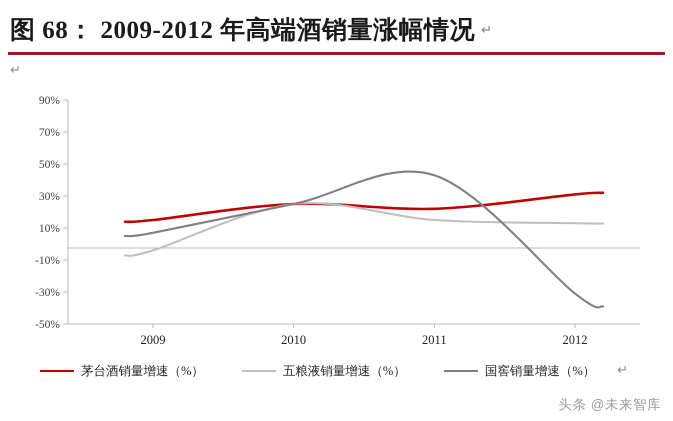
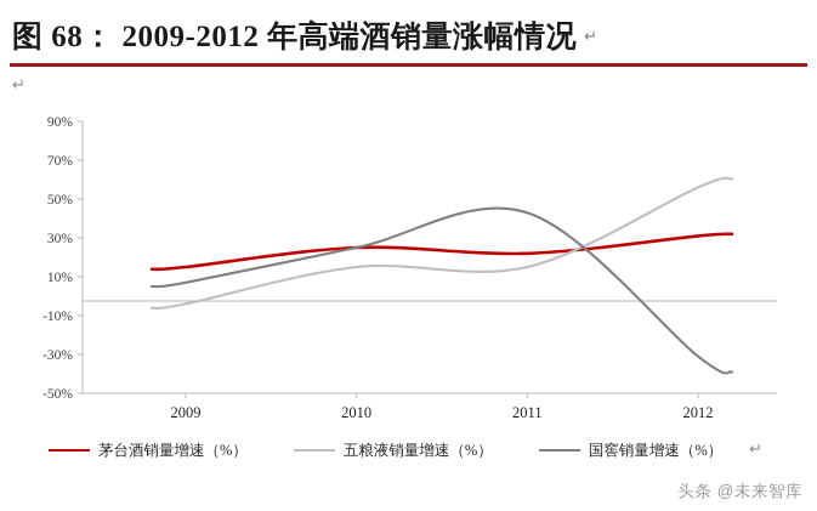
五粮液销量增速（%）/2010: 25% -> 15%
五粮液销量增速（%）/2012: 13% -> 56%
